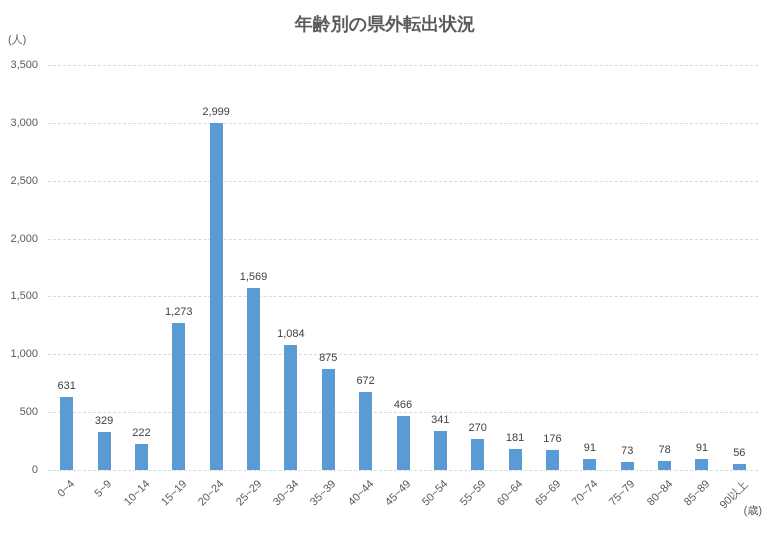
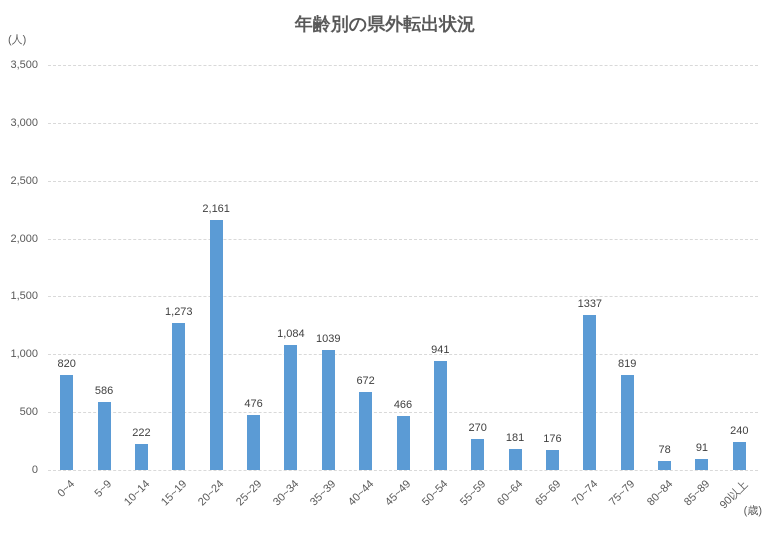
0~4: 631 -> 820
5~9: 329 -> 586
20~24: 2,999 -> 2,161
25~29: 1,569 -> 476
35~39: 875 -> 1039
50~54: 341 -> 941
70~74: 91 -> 1337
75~79: 73 -> 819
90以上: 56 -> 240
